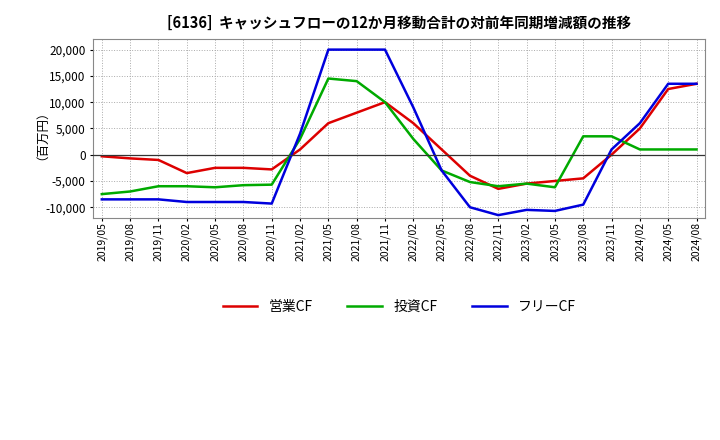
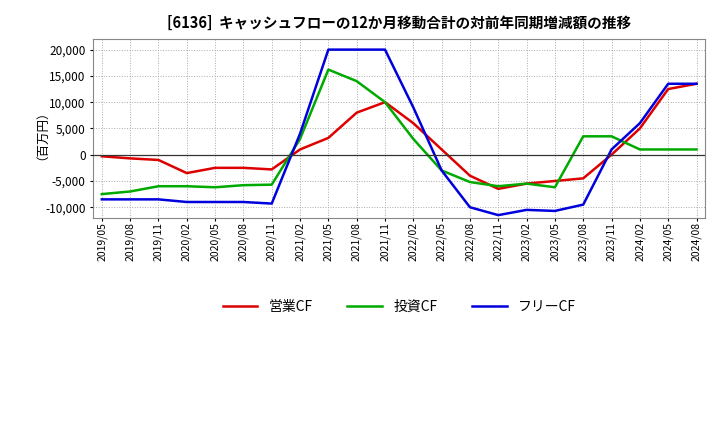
営業CF/2021/05: 6,000 -> 3,200
投資CF/2021/05: 14,500 -> 16,200
